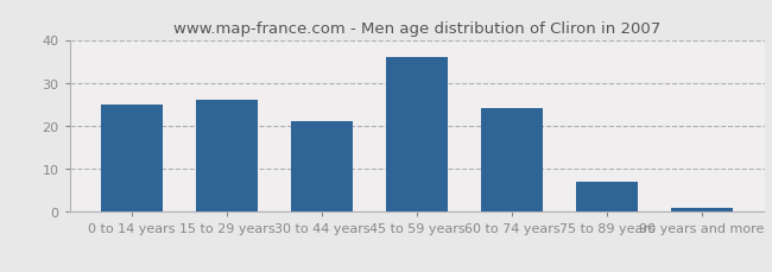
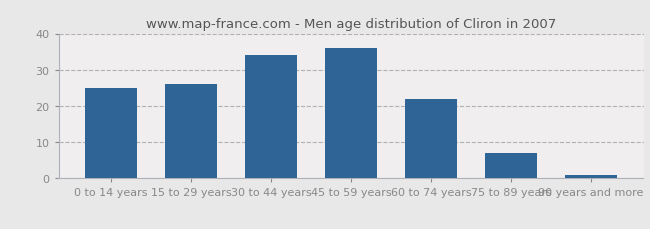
30 to 44 years: 21 -> 34
60 to 74 years: 24 -> 22
